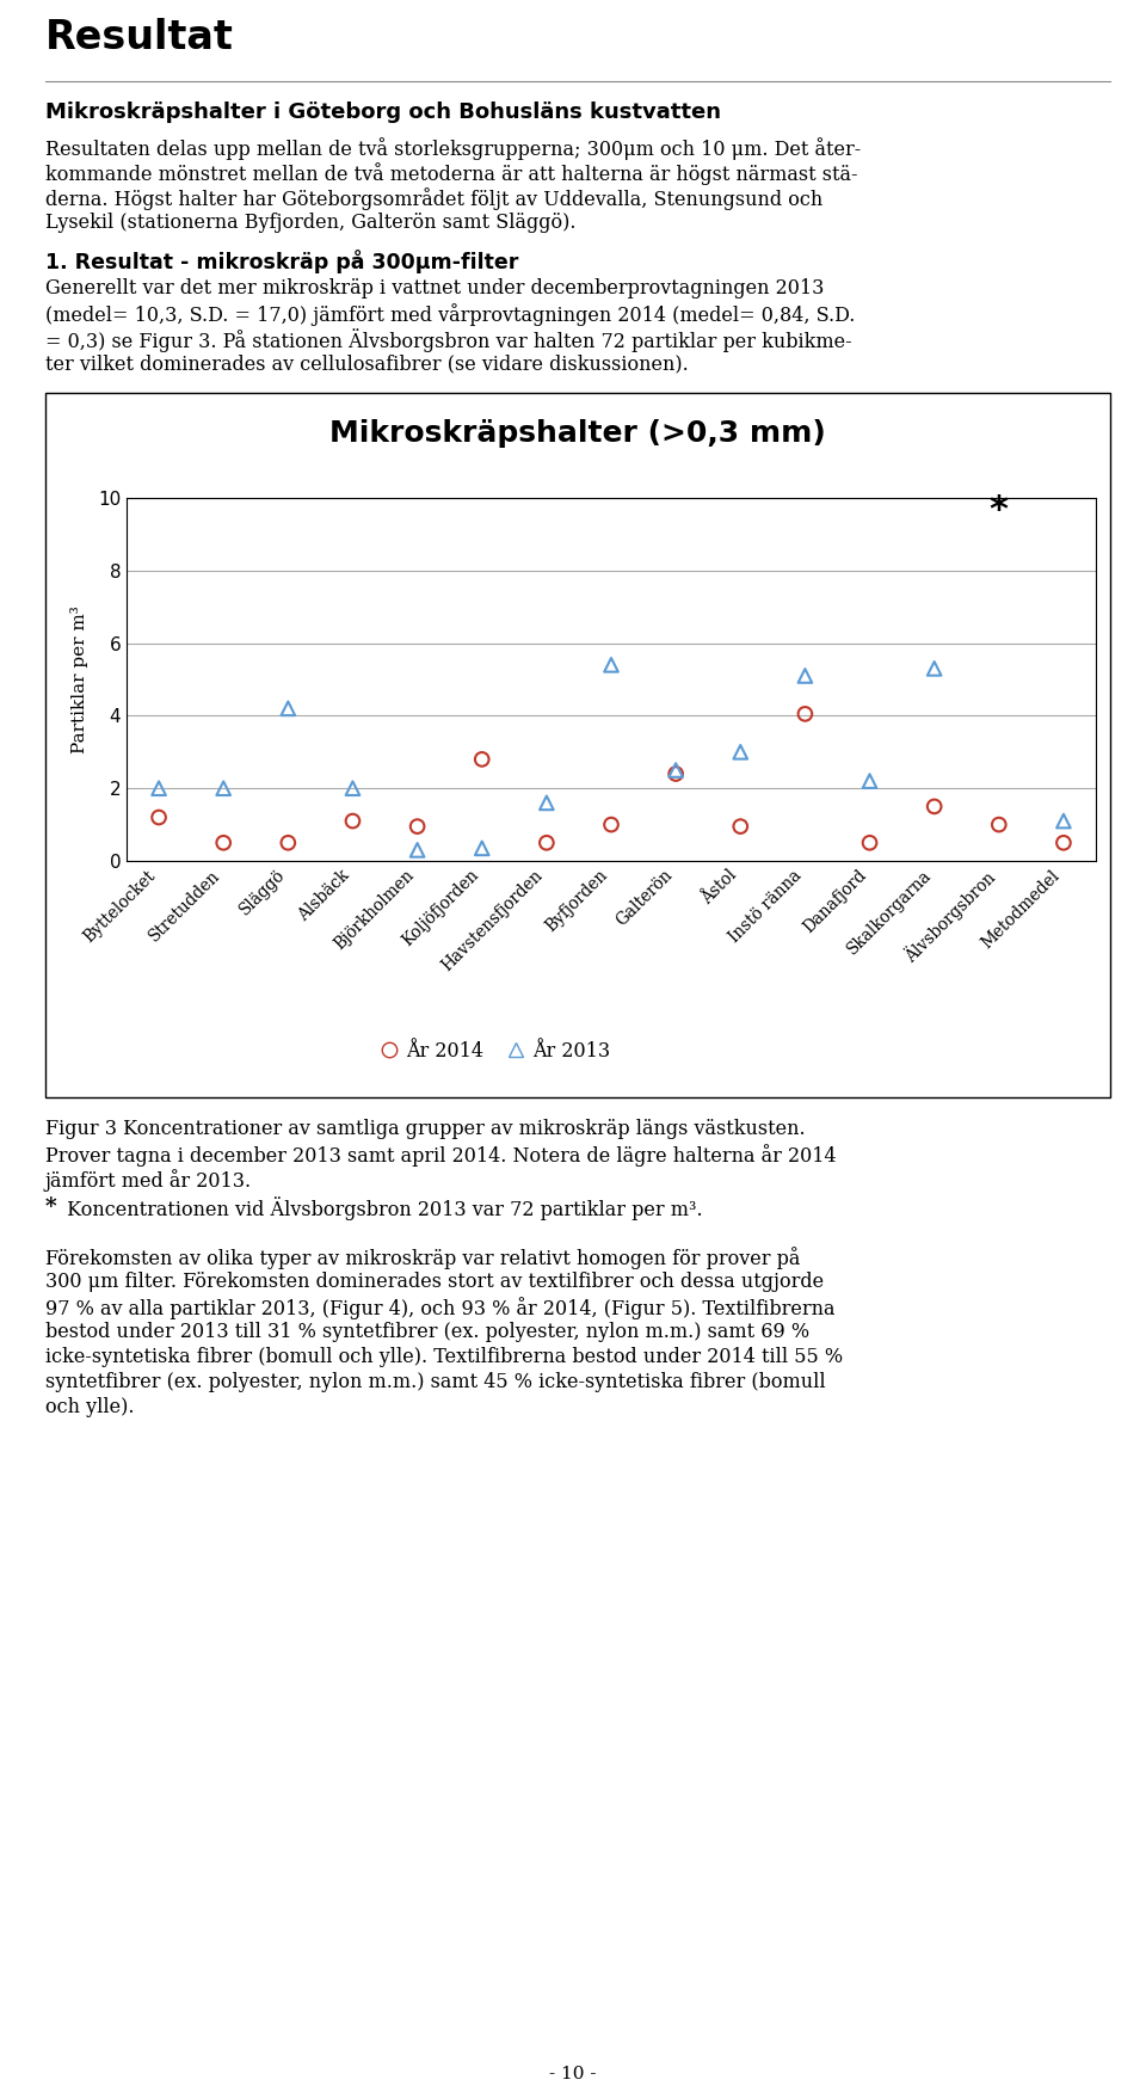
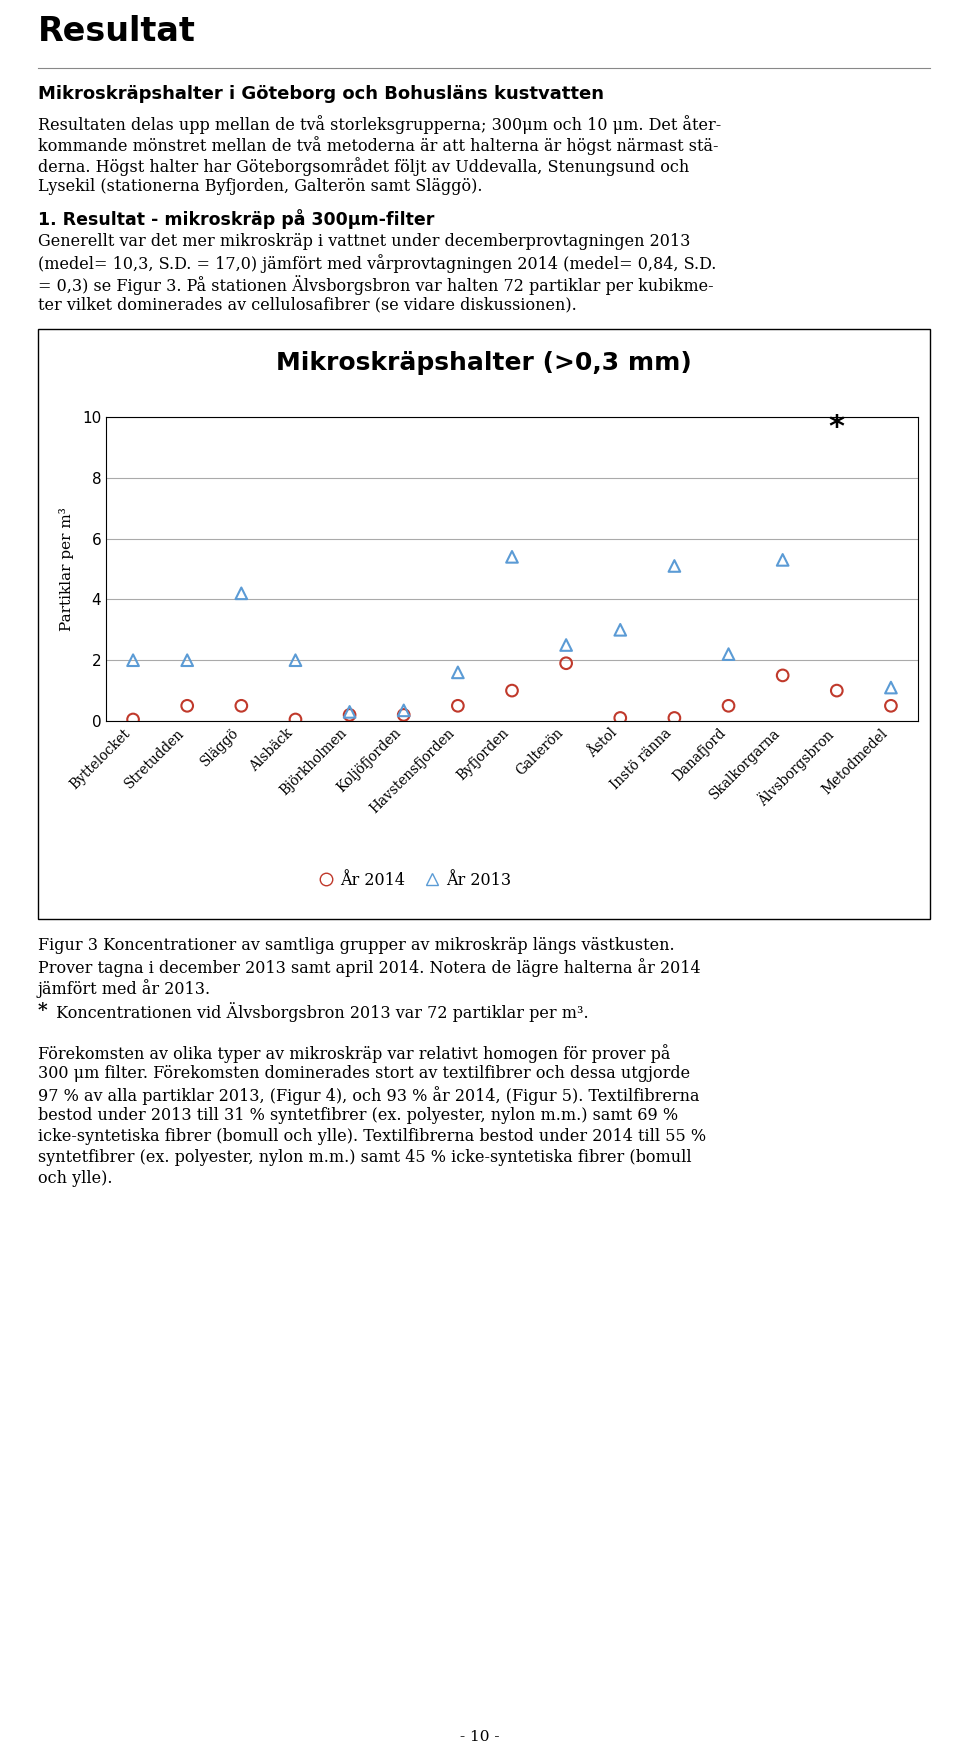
År 2014/Byttelocket: 1.20 -> 0.05
År 2014/Alsbäck: 1.10 -> 0.05
År 2014/Björkholmen: 0.95 -> 0.20
År 2014/Koljöfjorden: 2.80 -> 0.20
År 2014/Galterön: 2.40 -> 1.90
År 2014/Åstol: 0.95 -> 0.10
År 2014/Instö ränna: 4.05 -> 0.10
